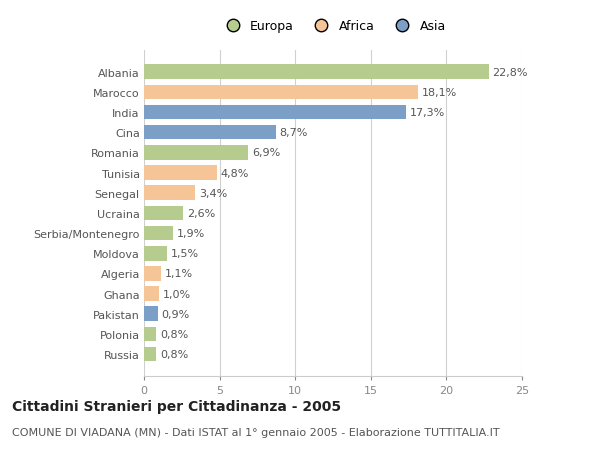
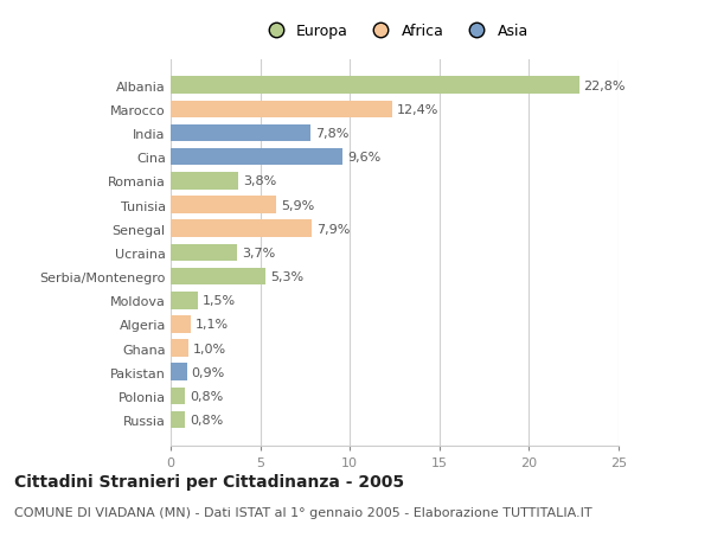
Marocco: 18,1% -> 12,4%
India: 17,3% -> 7,8%
Cina: 8,7% -> 9,6%
Romania: 6,9% -> 3,8%
Tunisia: 4,8% -> 5,9%
Senegal: 3,4% -> 7,9%
Ucraina: 2,6% -> 3,7%
Serbia/Montenegro: 1,9% -> 5,3%
